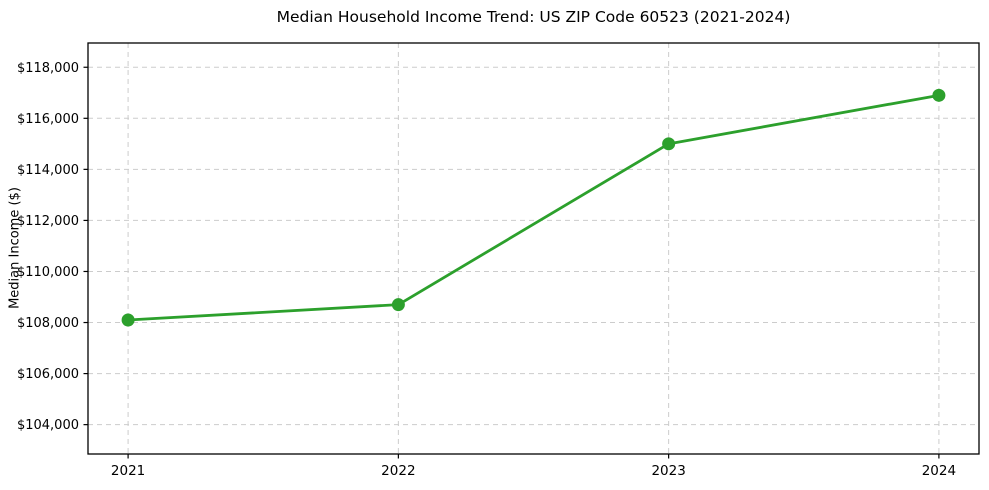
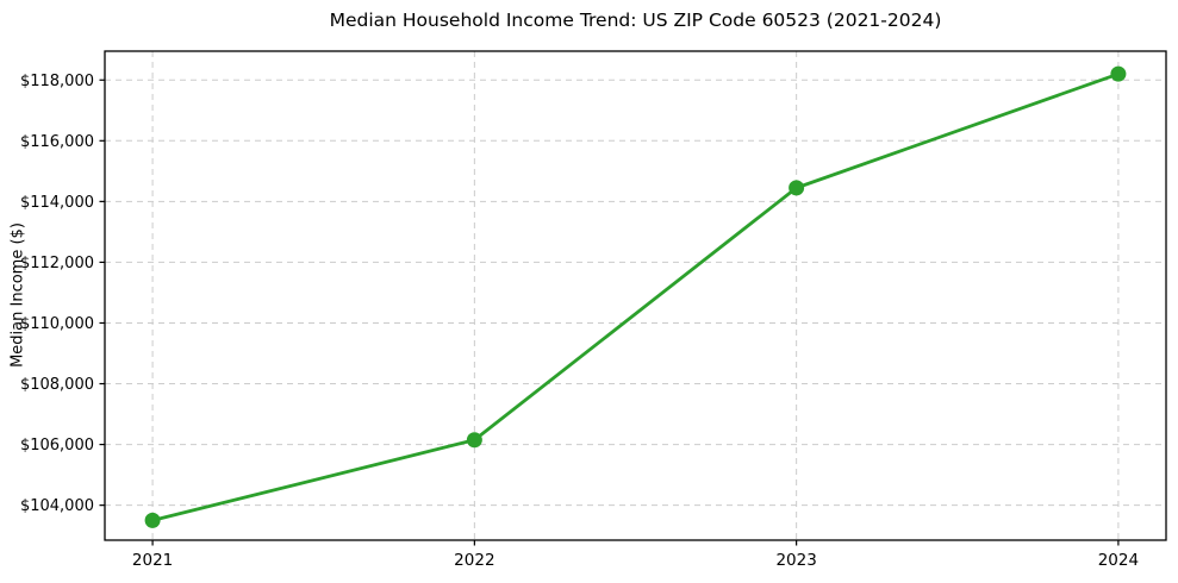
2021: $108100 -> $103500
2022: $108700 -> $106200
2023: $115000 -> $114400
2024: $116900 -> $118200
